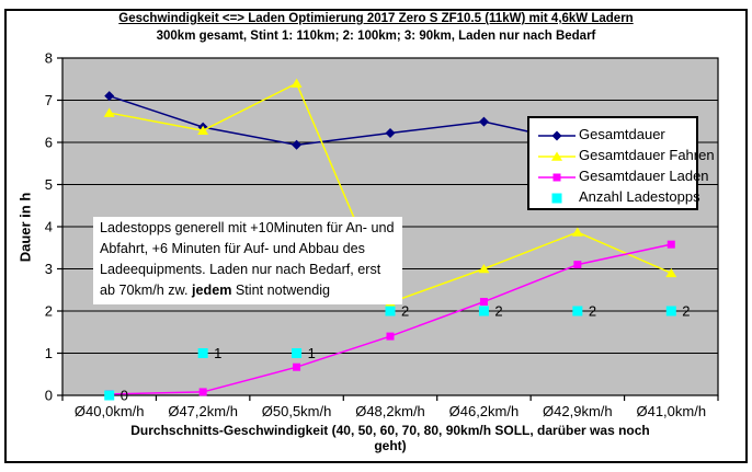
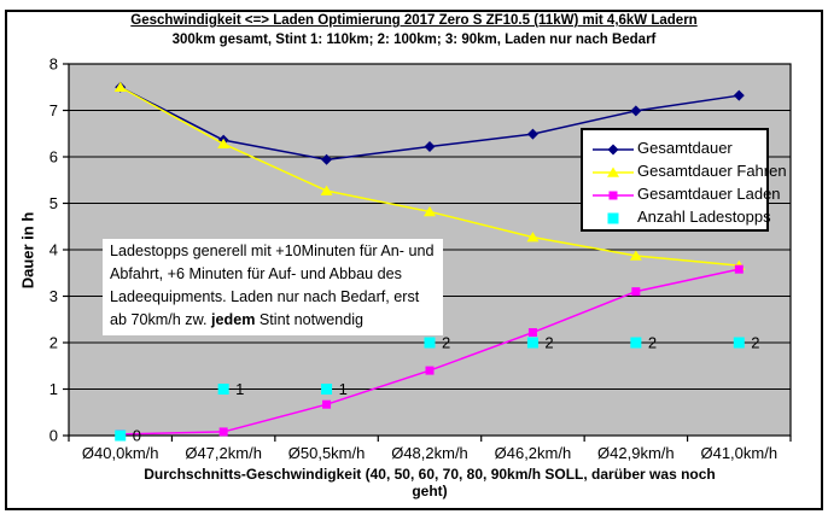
Gesamtdauer/Ø40,0km/h: 7.1 -> 7.5
Gesamtdauer Fahren/Ø40,0km/h: 6.7 -> 7.5
Gesamtdauer Fahren/Ø50,5km/h: 7.4 -> 5.3
Gesamtdauer Fahren/Ø48,2km/h: 2.2 -> 4.8
Gesamtdauer Fahren/Ø46,2km/h: 3.0 -> 4.3
Gesamtdauer/Ø42,9km/h: 6.0 -> 7.0
Gesamtdauer/Ø41,0km/h: 5.1 -> 7.3
Gesamtdauer Fahren/Ø41,0km/h: 2.9 -> 3.7
